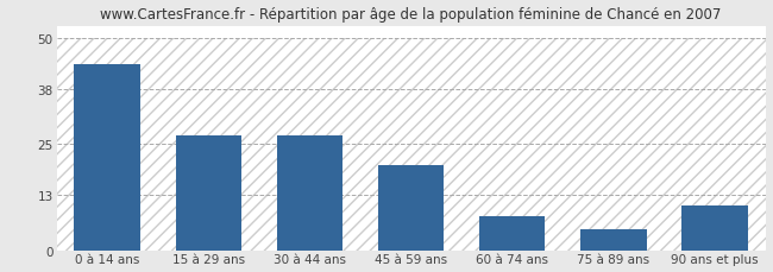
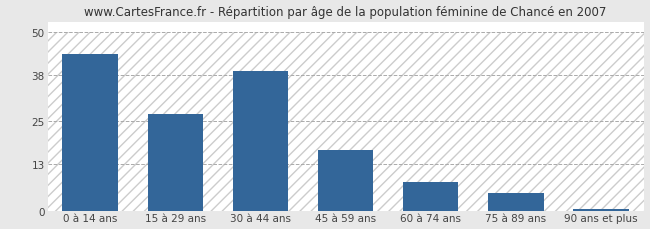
30 à 44 ans: 27.0 -> 39.0
45 à 59 ans: 20.0 -> 17.0
90 ans et plus: 10.5 -> 0.5
